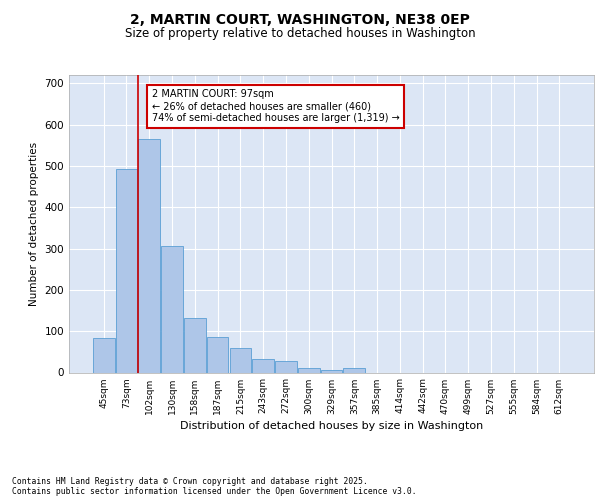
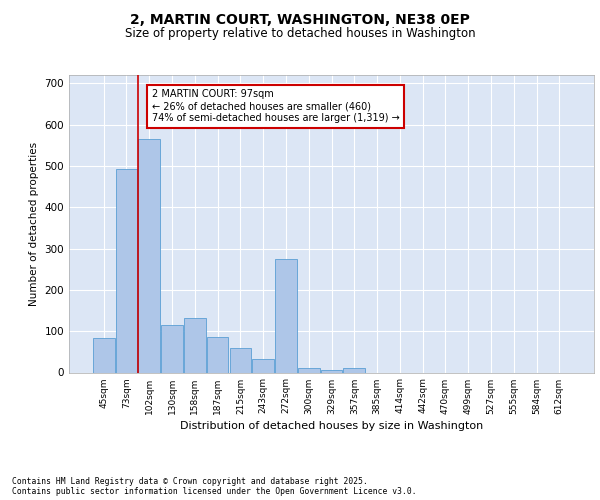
130sqm: 307 -> 115
272sqm: 27 -> 275
